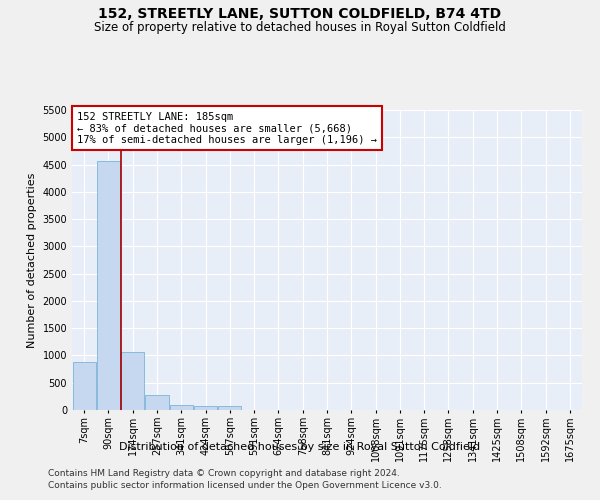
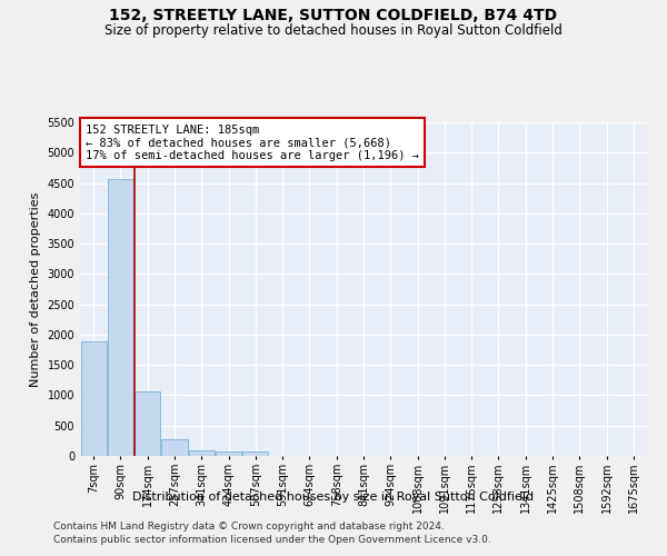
7sqm: 880 -> 1880
